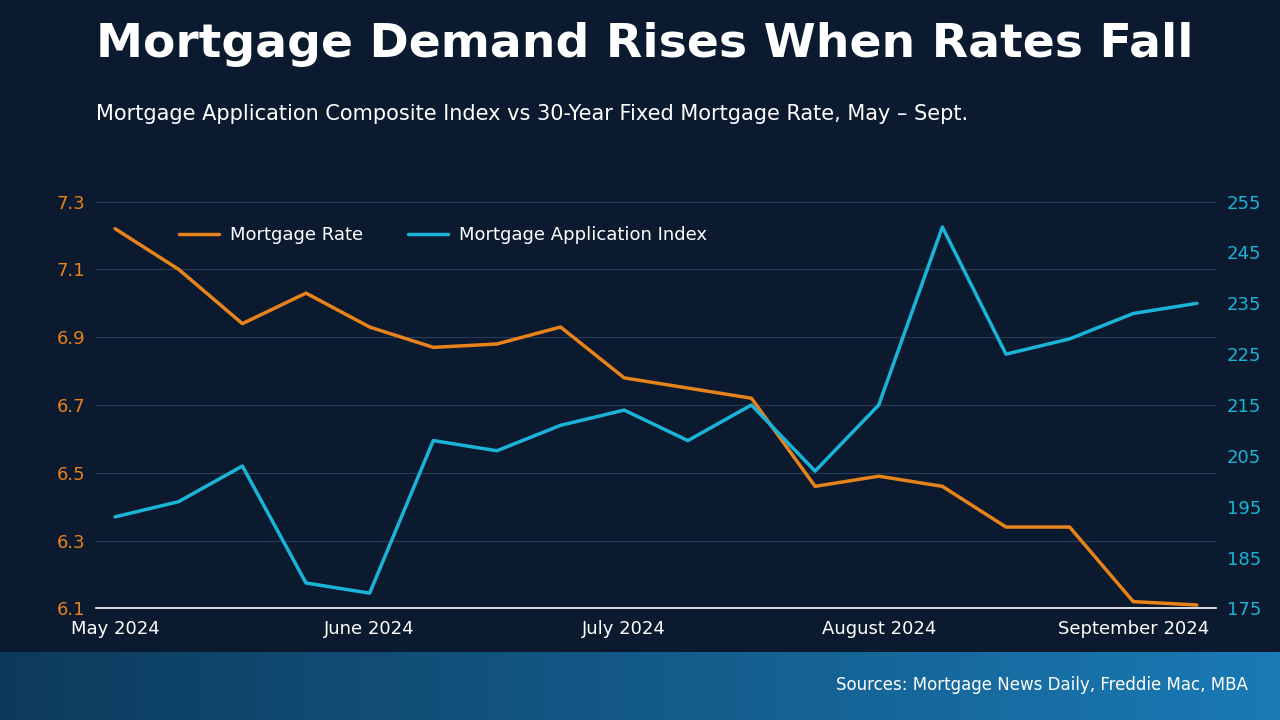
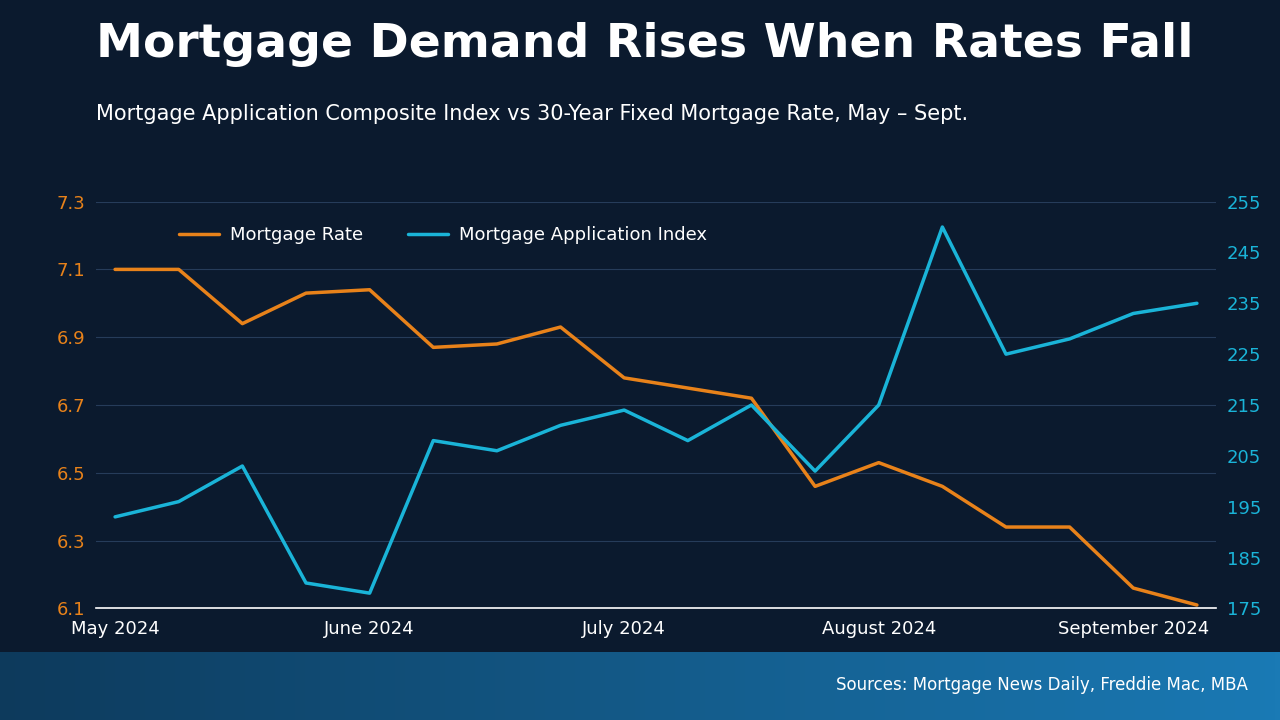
Mortgage Rate/May 2024: 7.22 -> 7.10
Mortgage Rate/June 2024: 6.93 -> 7.04
Mortgage Rate/August 2024: 6.49 -> 6.53
Mortgage Rate/September 2024: 6.12 -> 6.16
